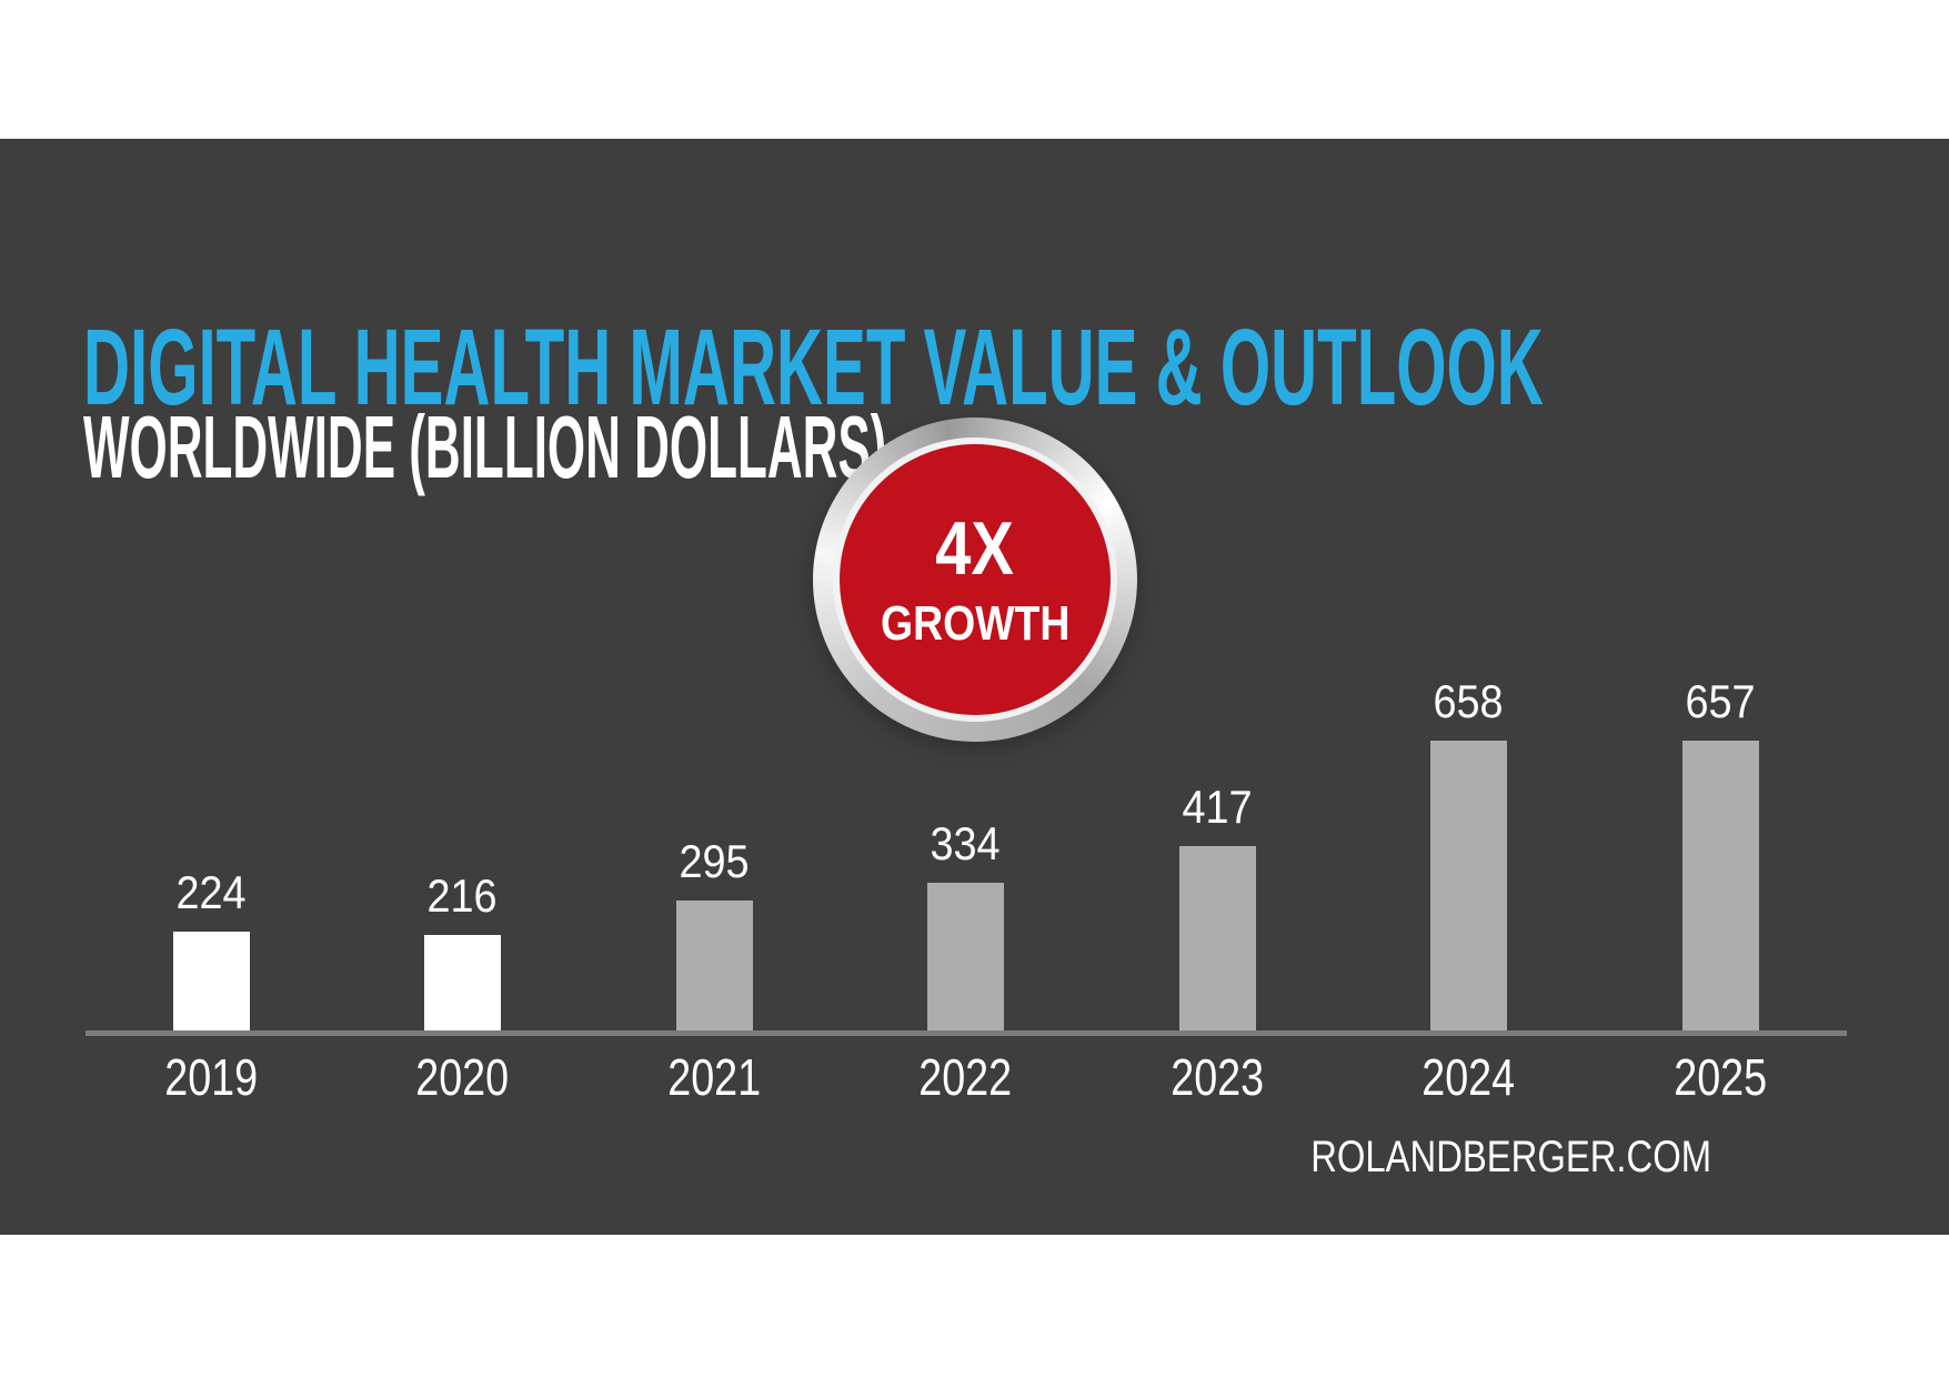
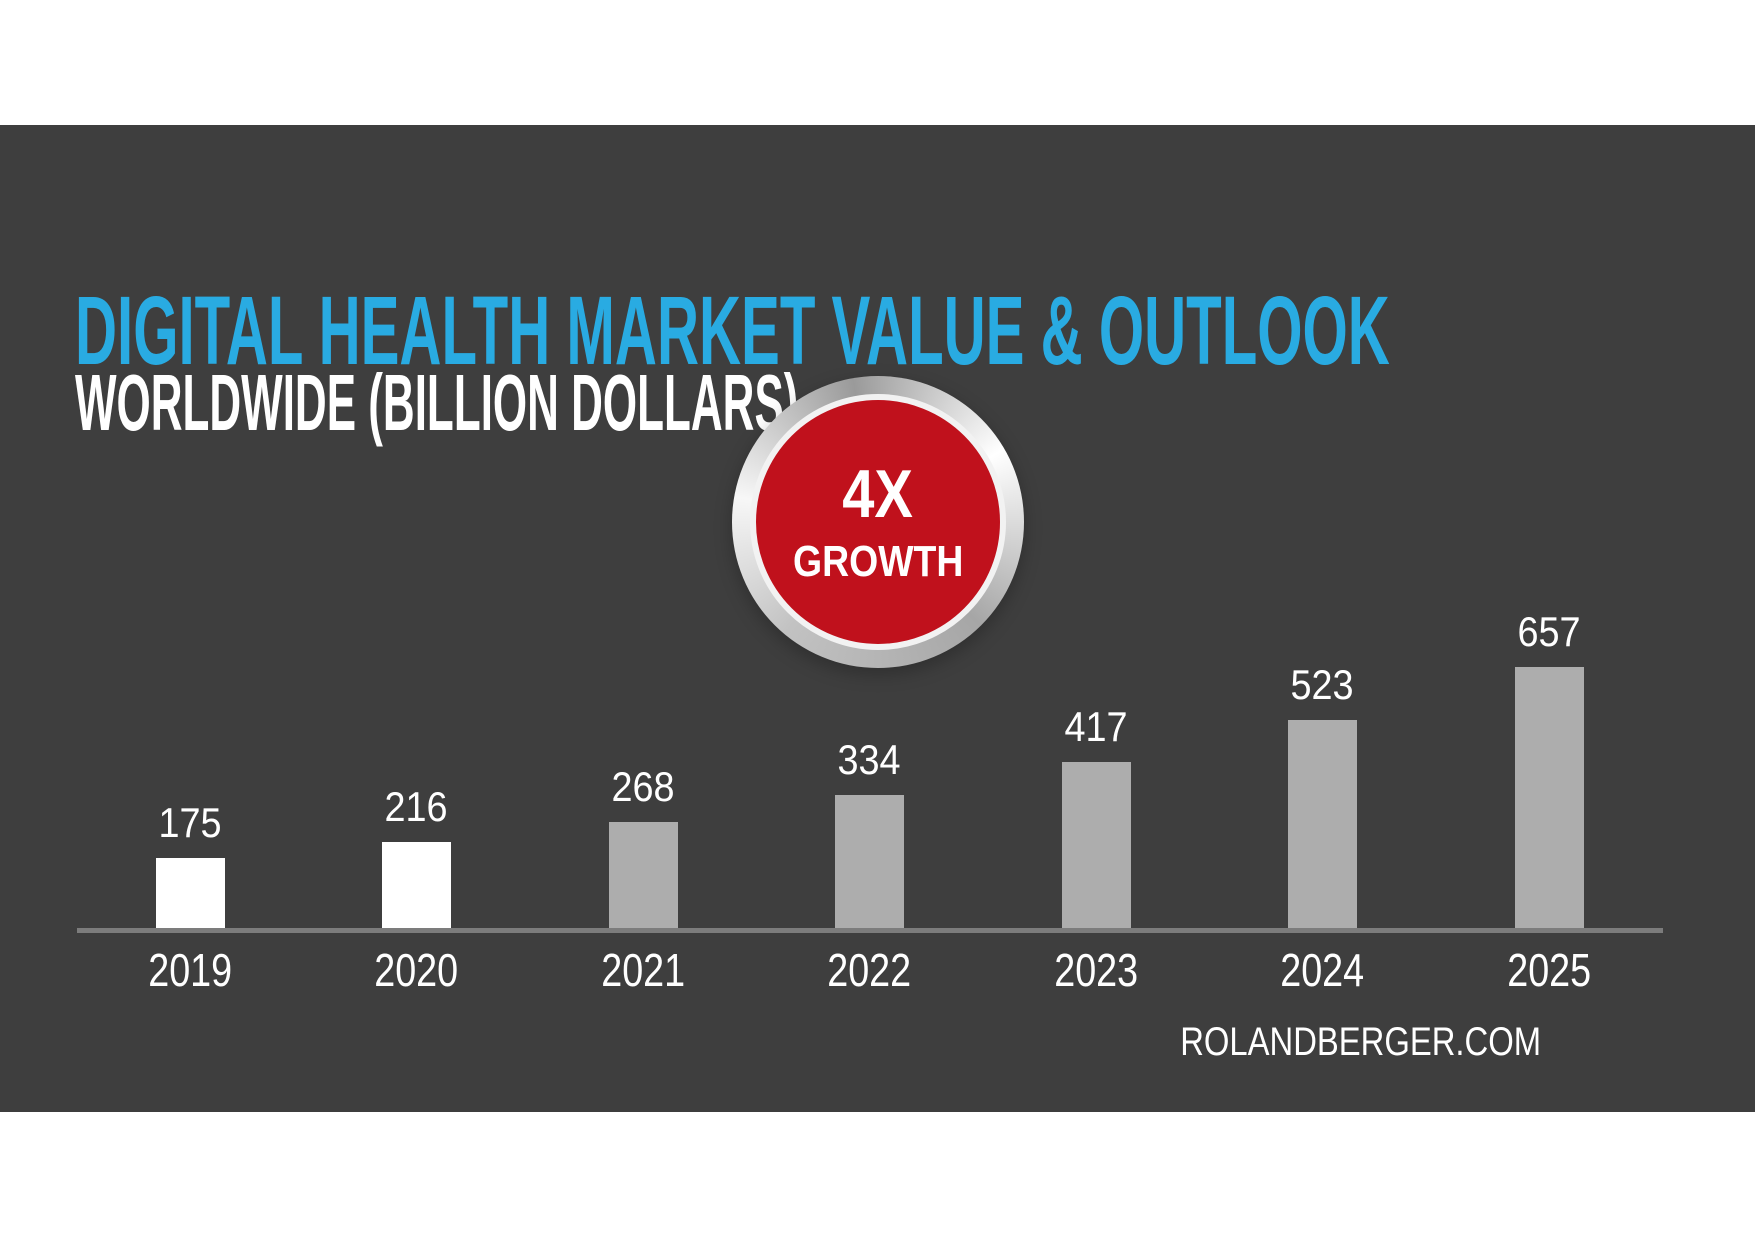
2019: 224 -> 175
2021: 295 -> 268
2024: 658 -> 523
